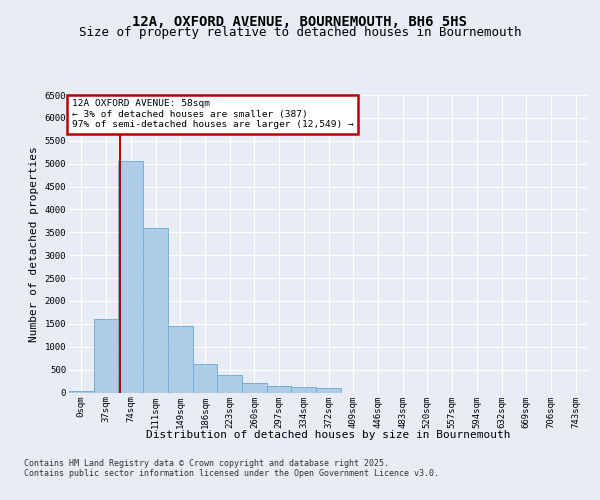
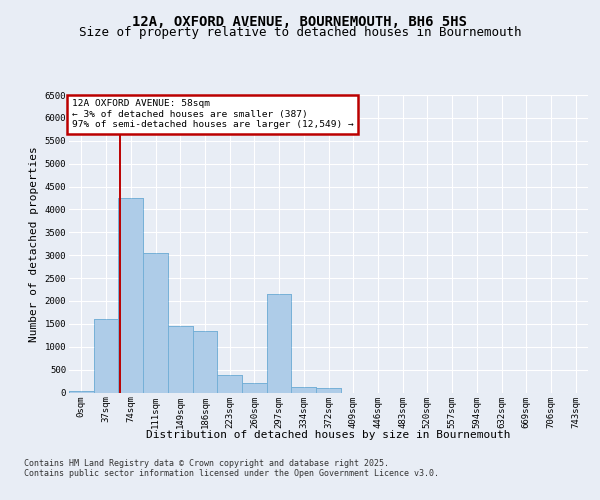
74sqm: 5050 -> 4250
111sqm: 3600 -> 3050
186sqm: 620 -> 1350
297sqm: 150 -> 2150
